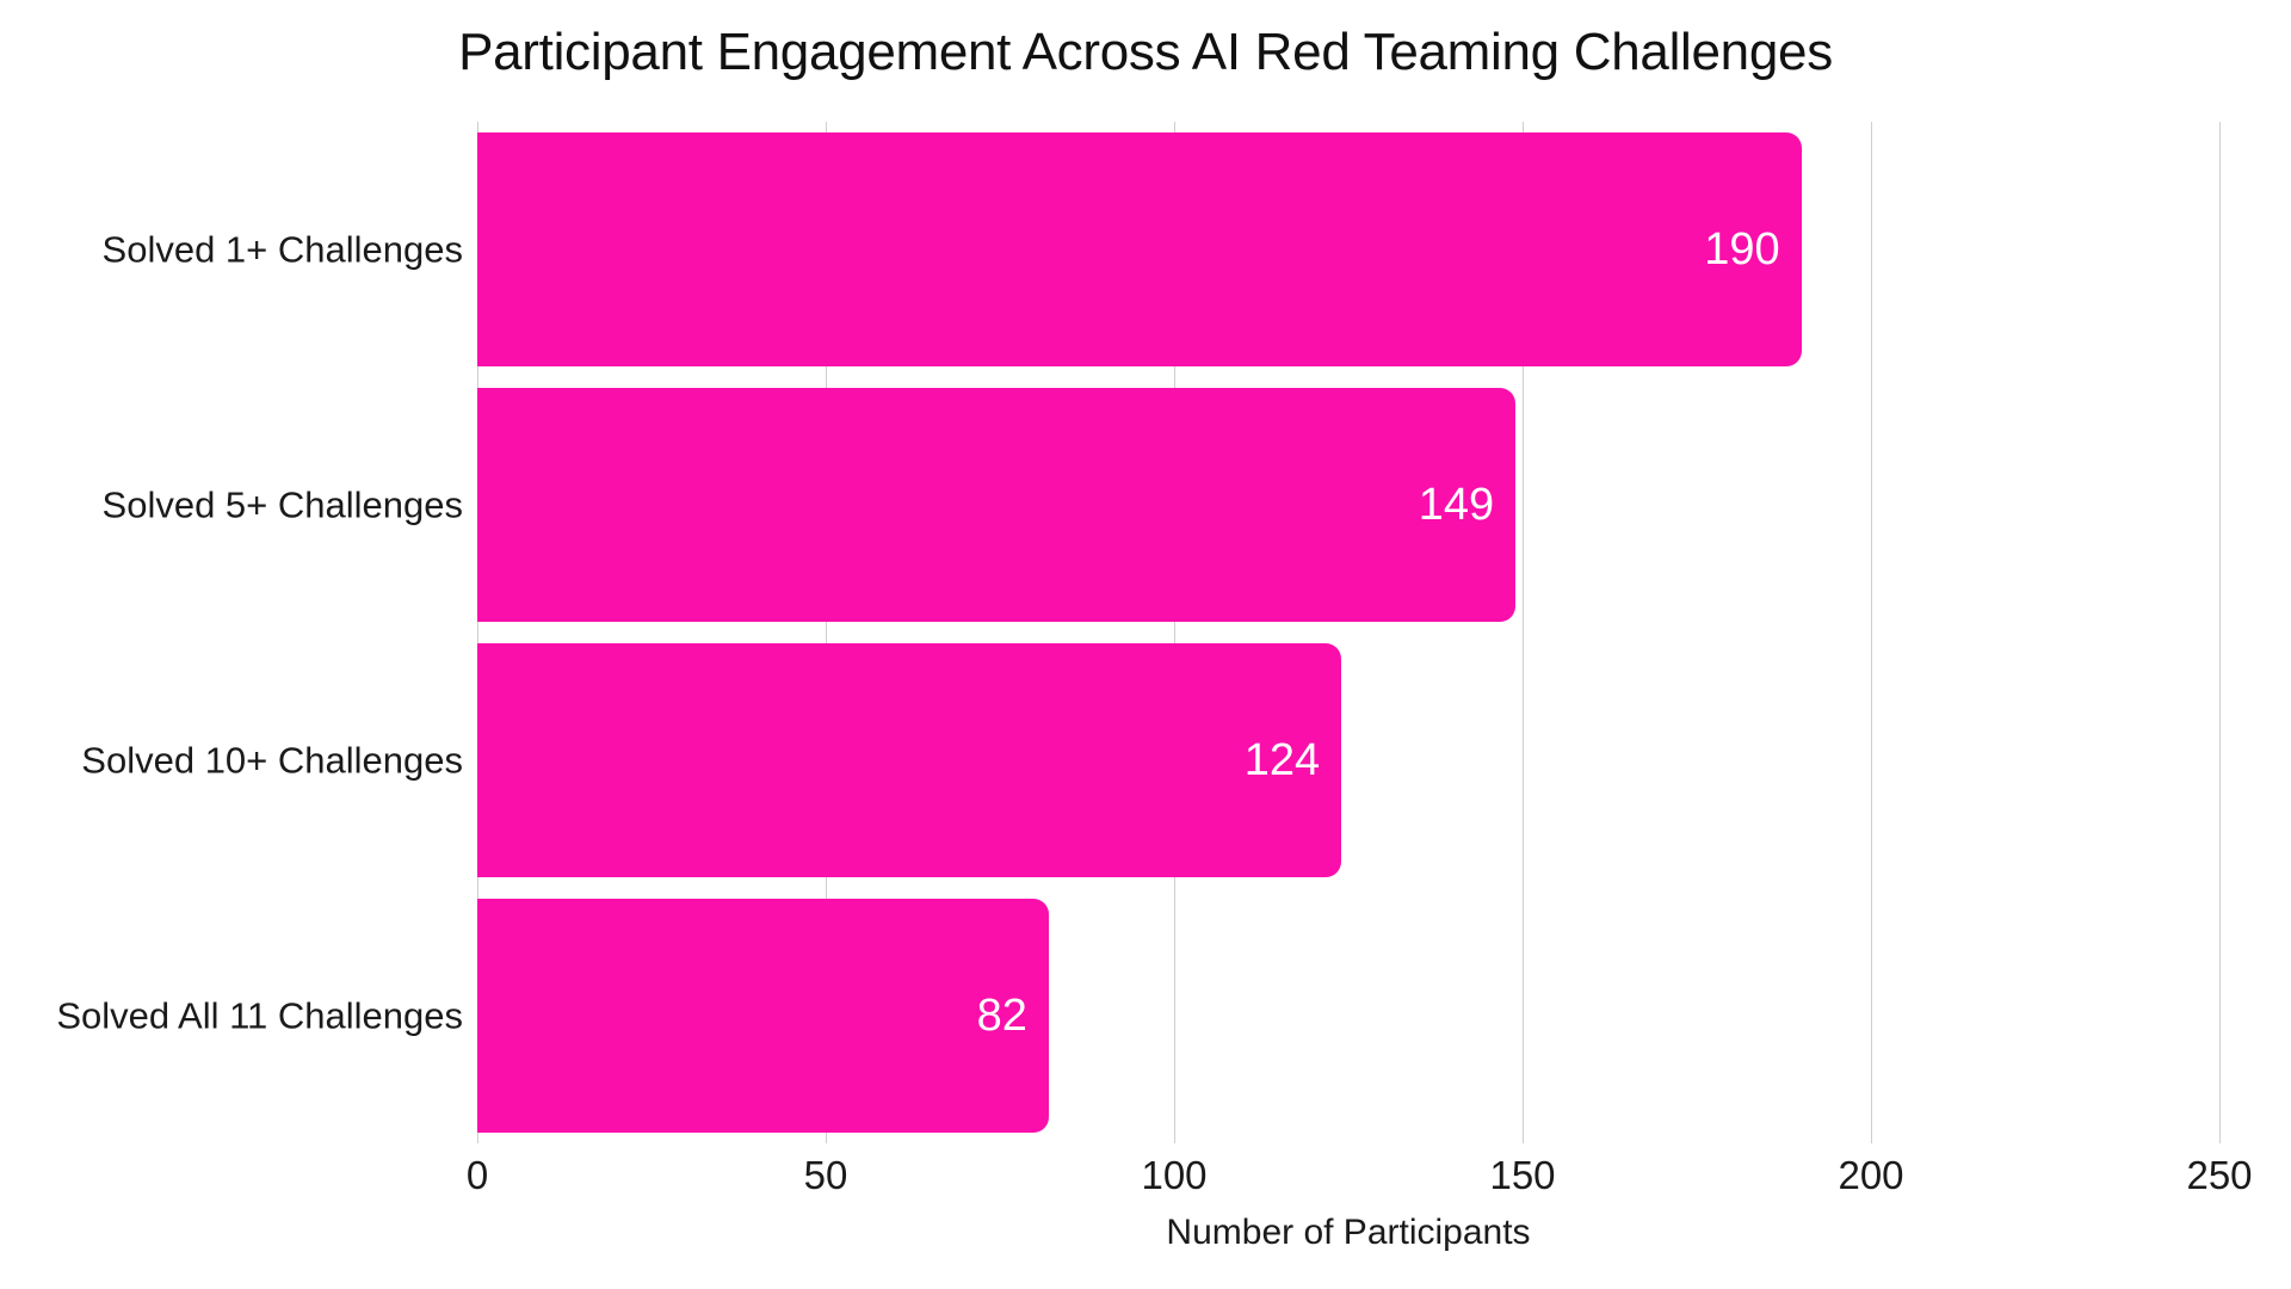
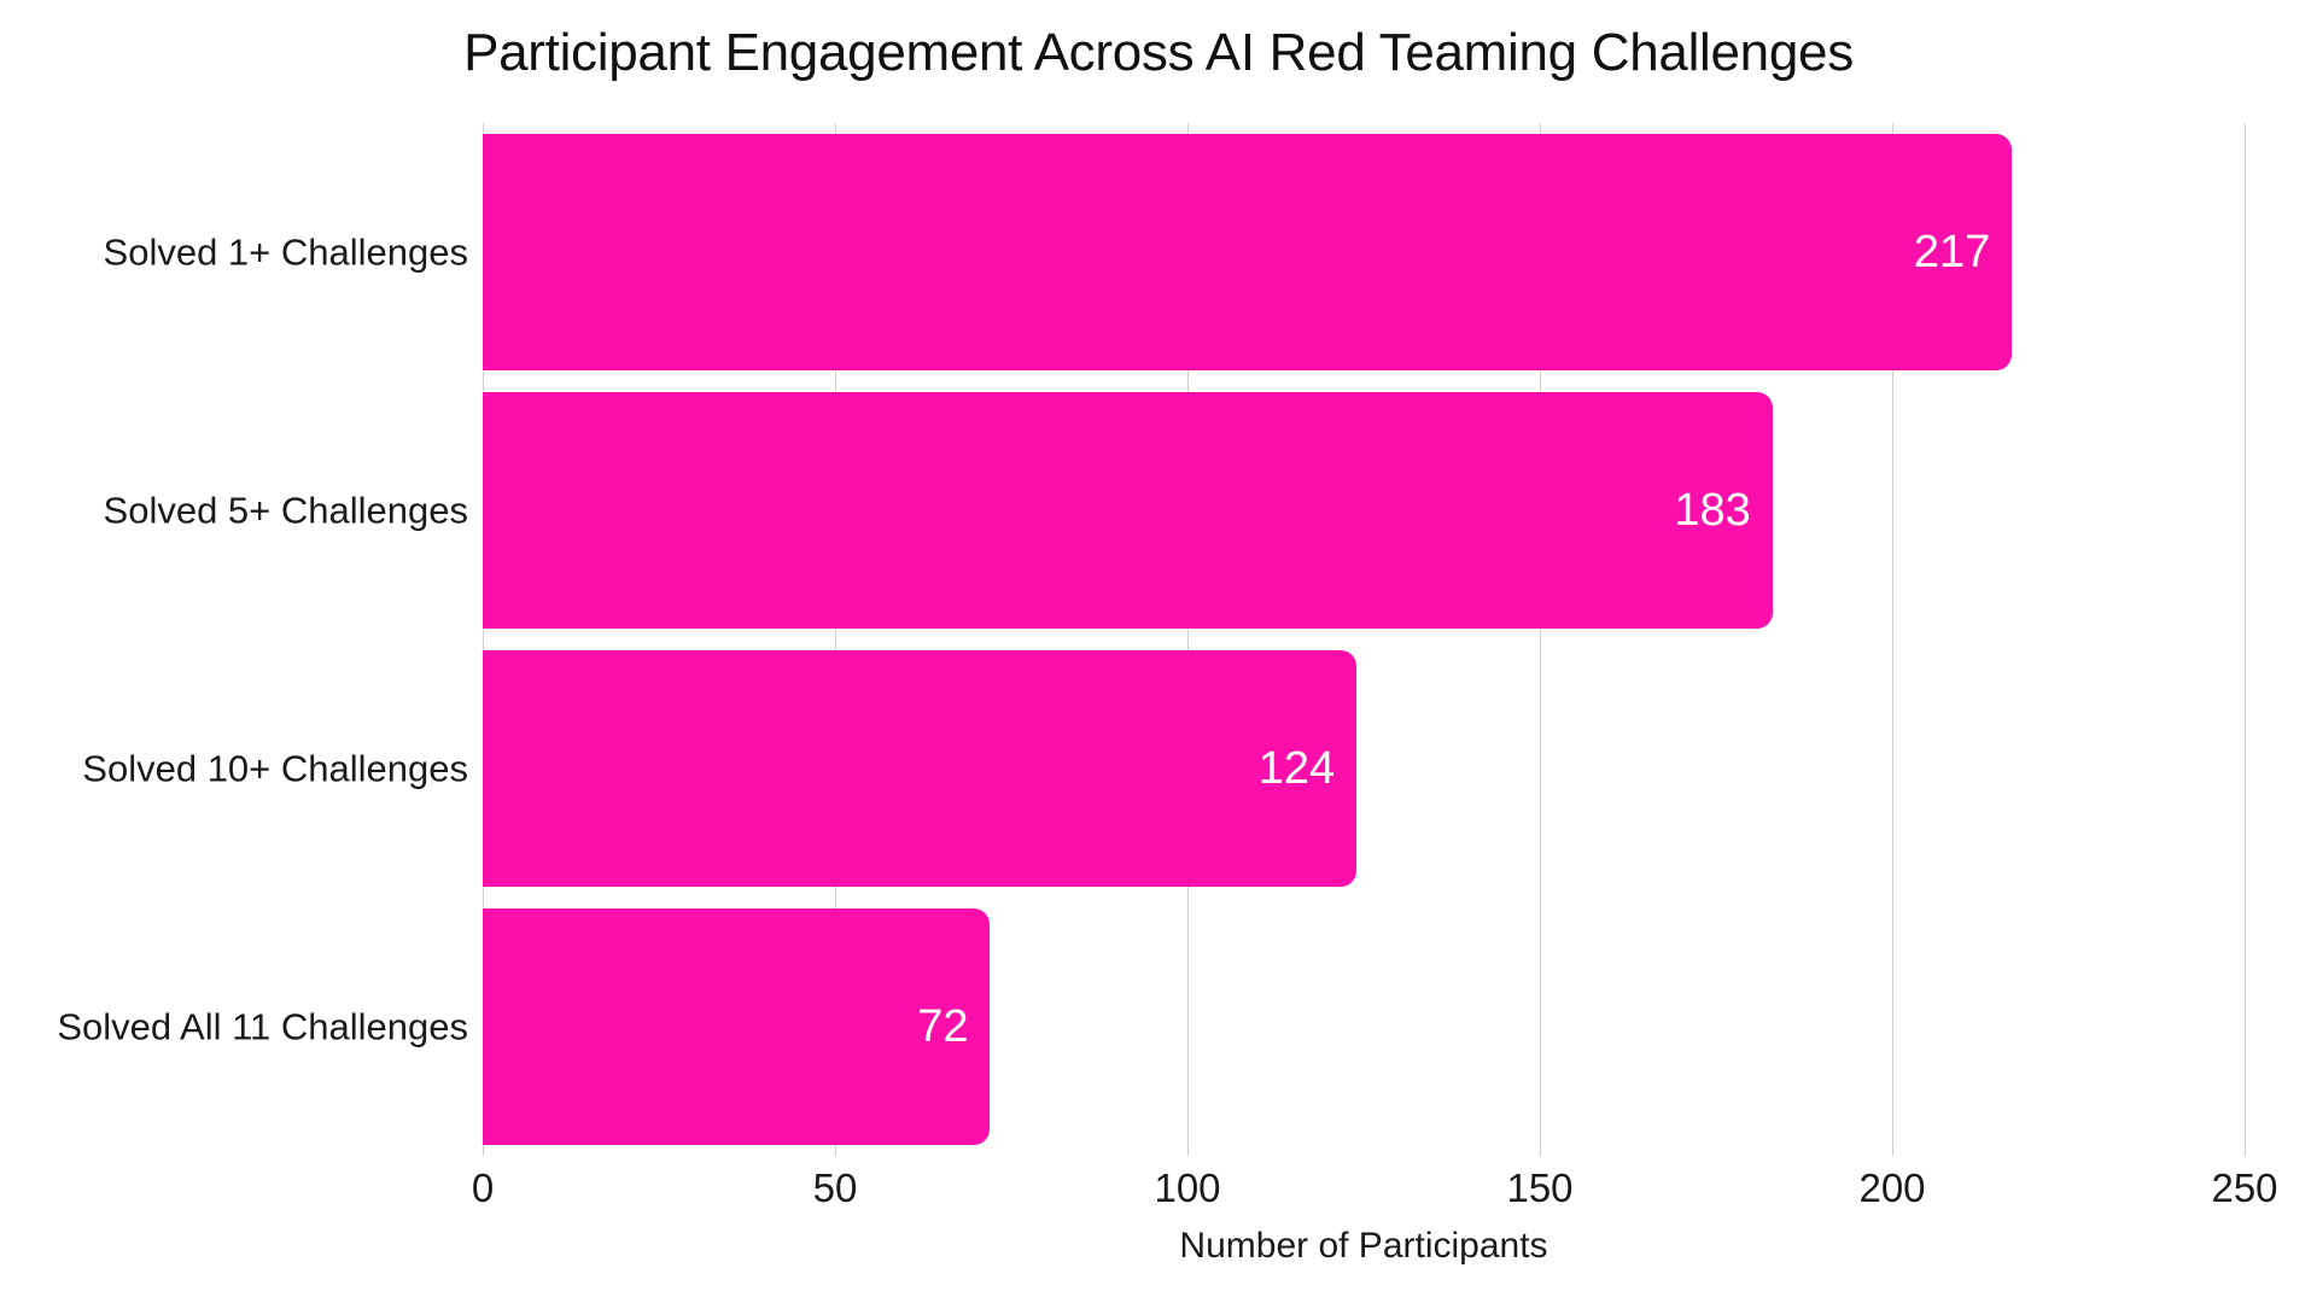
Solved 1+ Challenges: 190 -> 217
Solved 5+ Challenges: 149 -> 183
Solved All 11 Challenges: 82 -> 72
